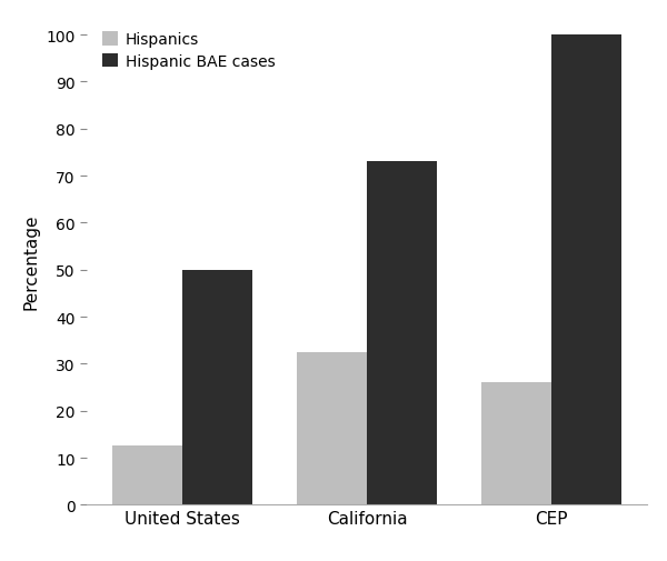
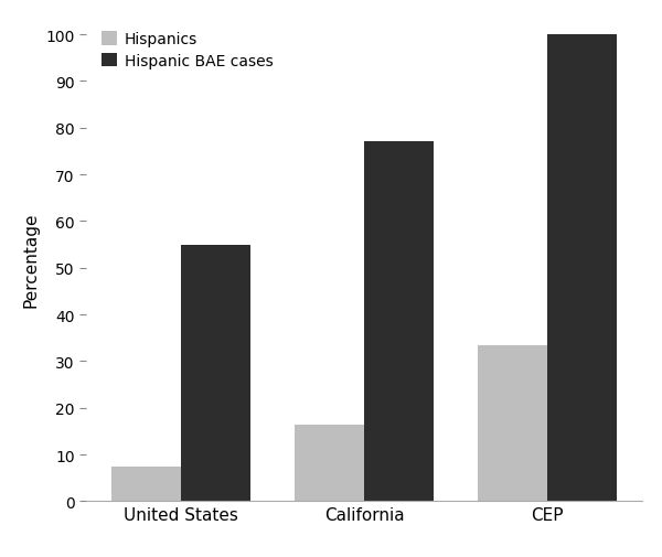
Hispanics/United States: 12.5 -> 7.5
Hispanic BAE cases/United States: 50 -> 55
Hispanics/California: 32.5 -> 16.5
Hispanic BAE cases/California: 73 -> 77
Hispanics/CEP: 26.0 -> 33.5
